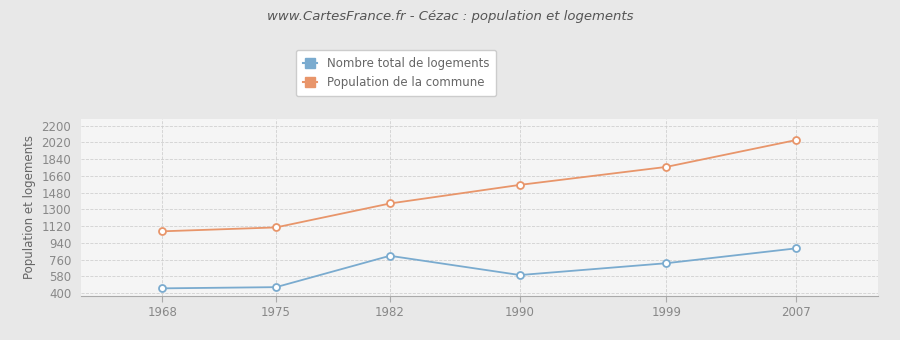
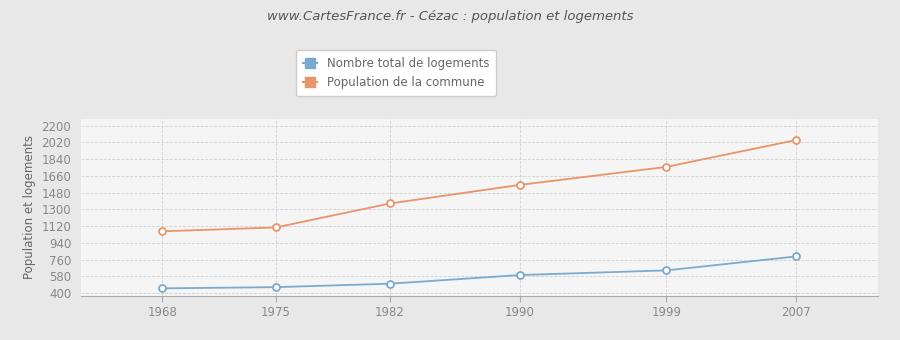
Nombre total de logements/1982: 800 -> 500
Nombre total de logements/1999: 720 -> 640
Nombre total de logements/2007: 880 -> 790
